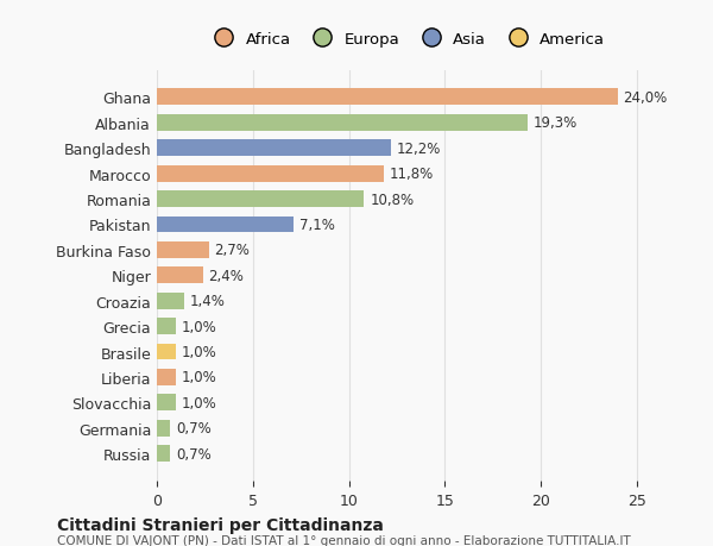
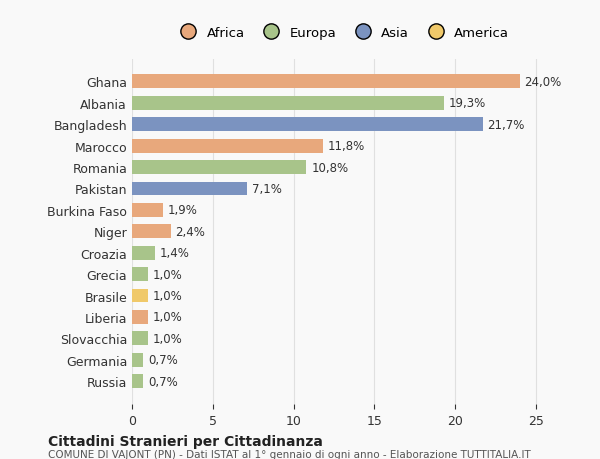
Bangladesh: 12,2% -> 21,7%
Burkina Faso: 2,7% -> 1,9%
